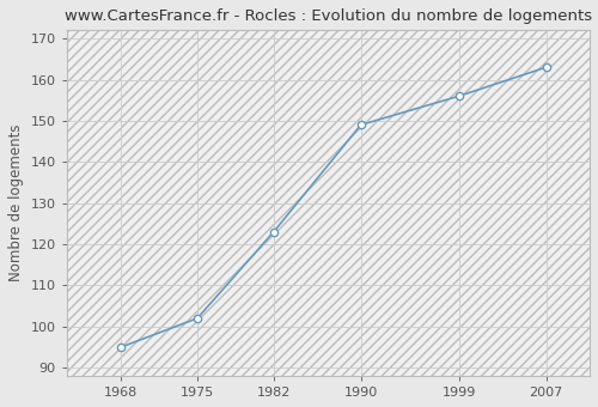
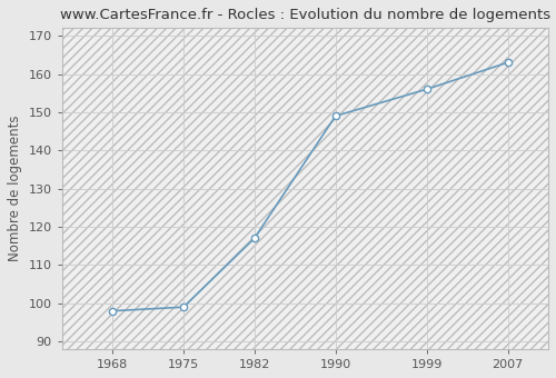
1968: 95 -> 98
1975: 102 -> 99
1982: 123 -> 117
